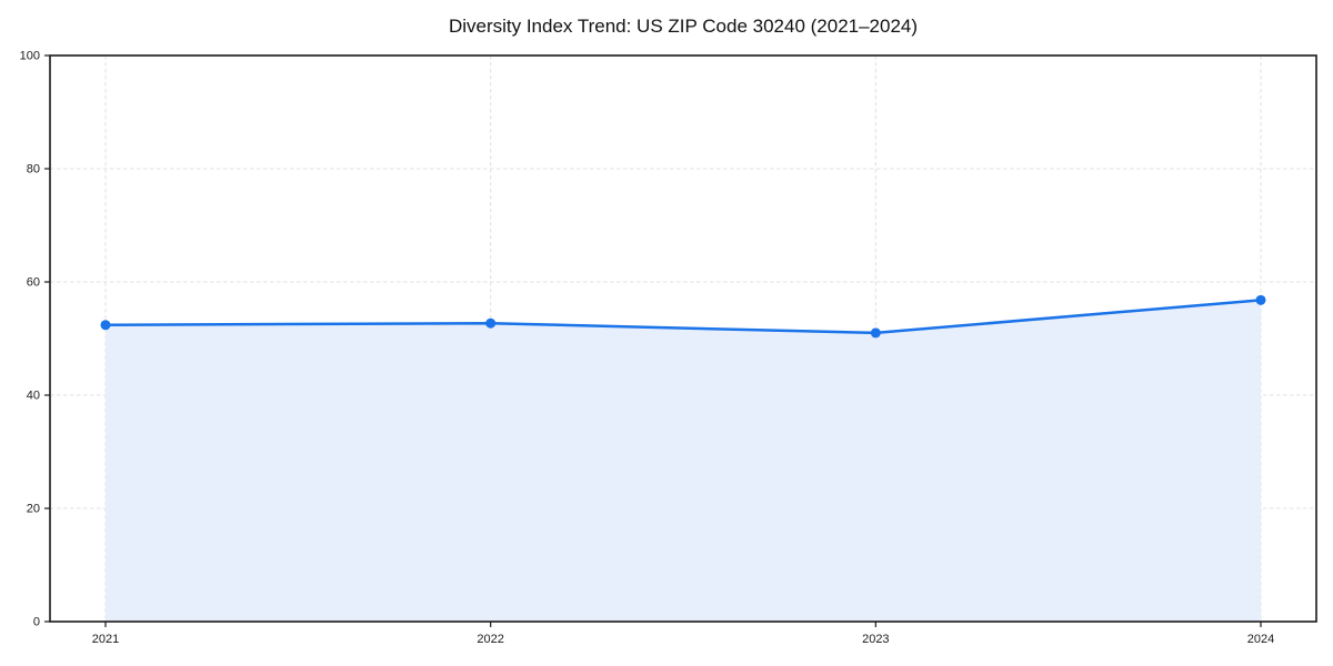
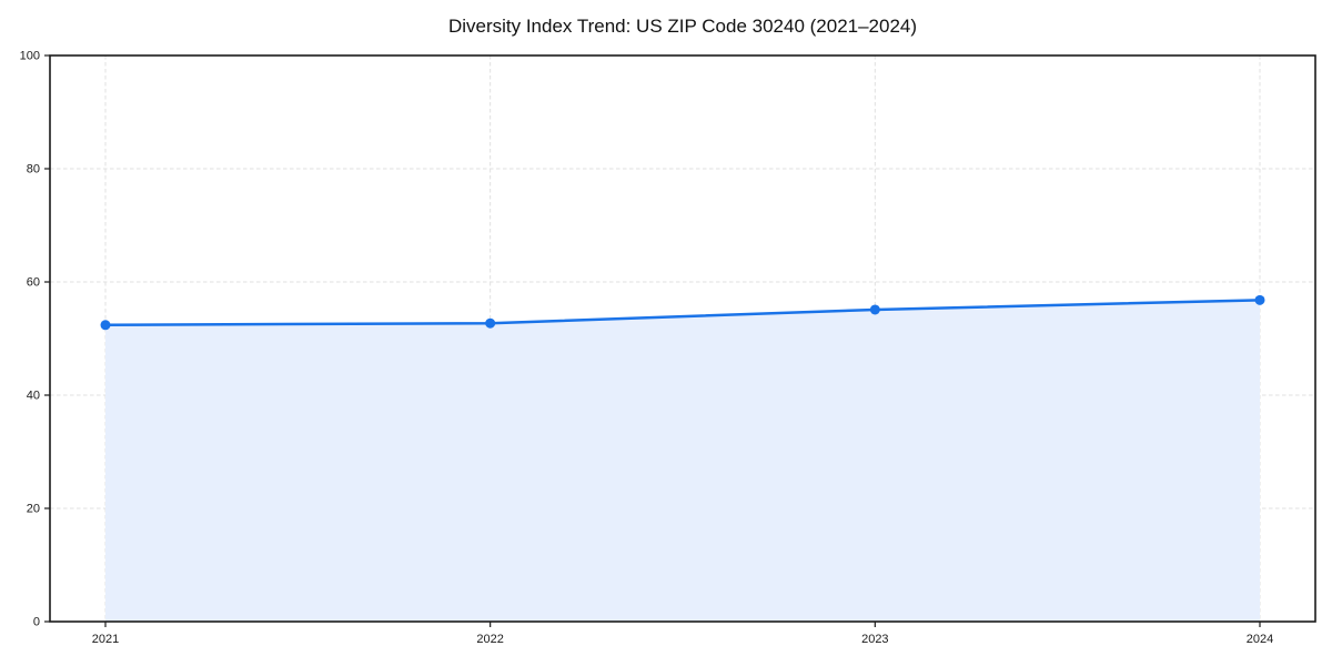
2023: 51 -> 55
